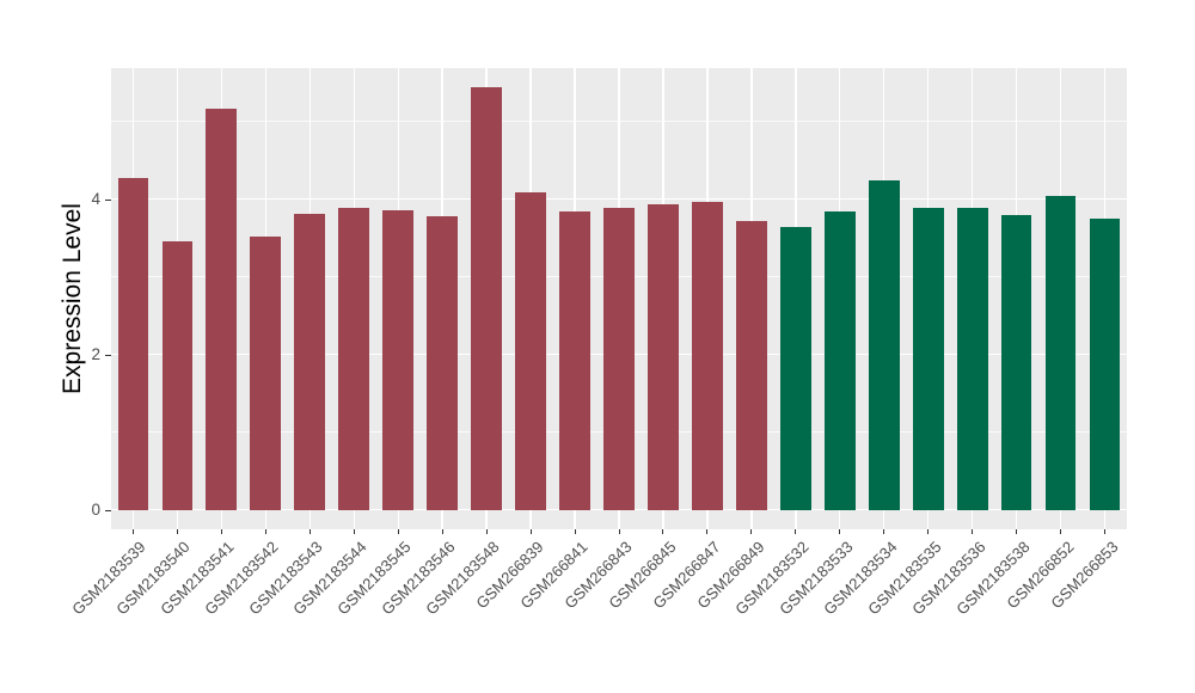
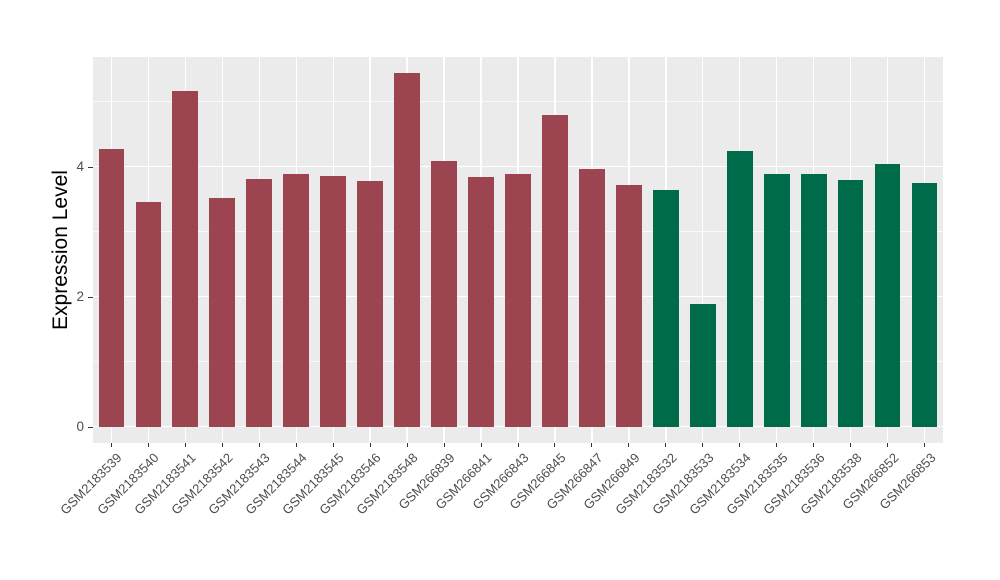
GSM266845: 3.9 -> 4.8
GSM2183533: 3.8 -> 1.9
